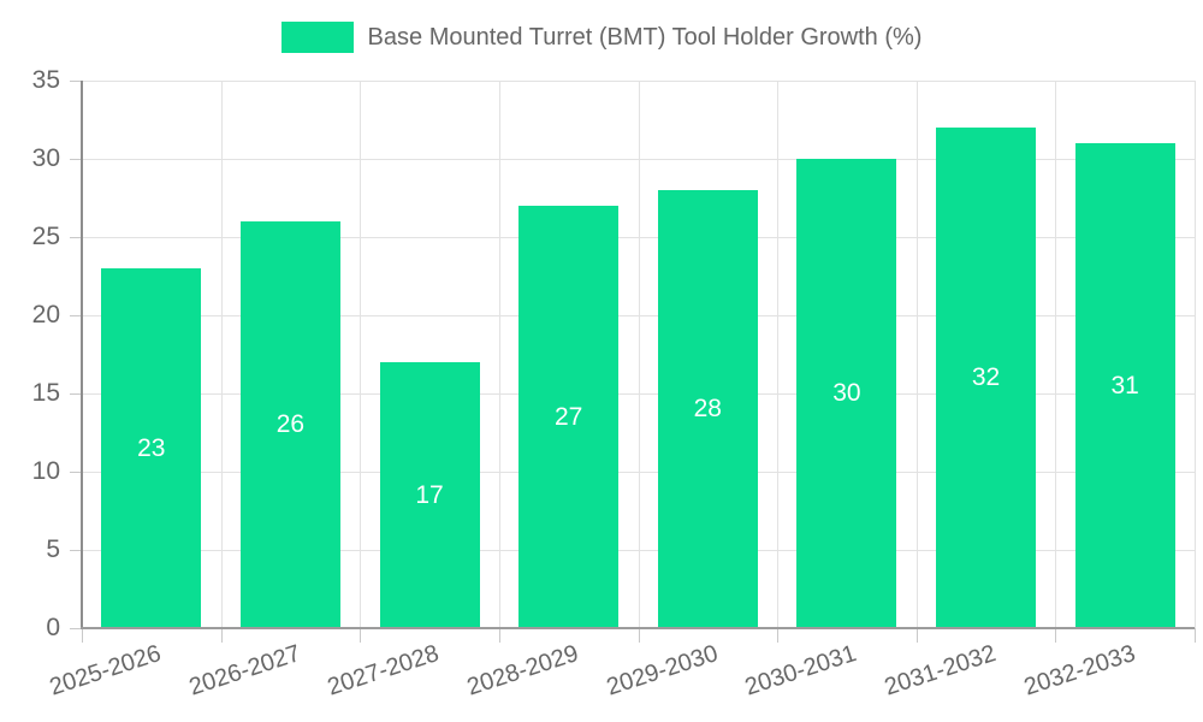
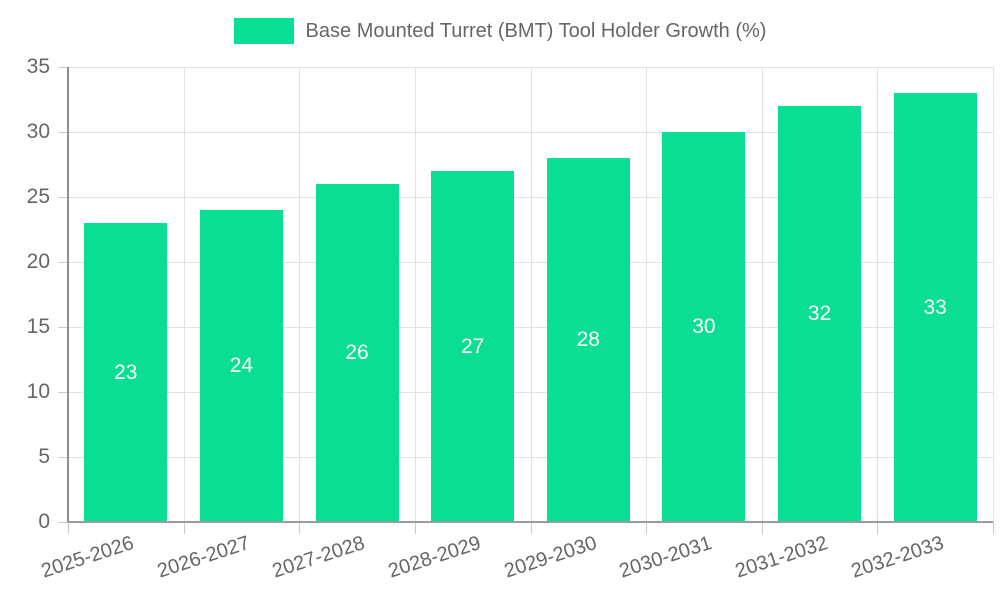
2026-2027: 26 -> 24
2027-2028: 17 -> 26
2032-2033: 31 -> 33
